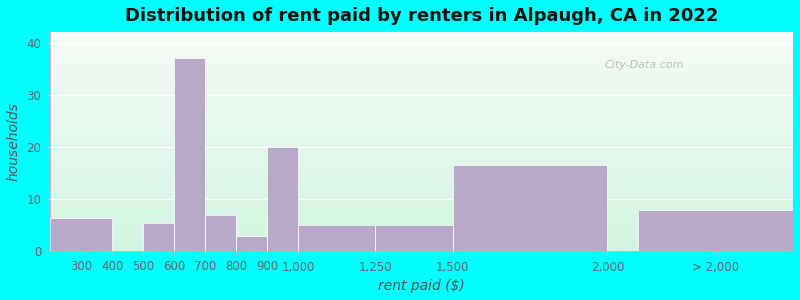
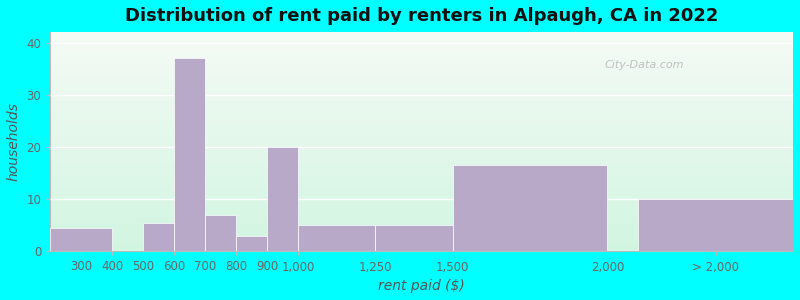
300: 6.4 -> 4.5
> 2,000: 8.0 -> 10.0
